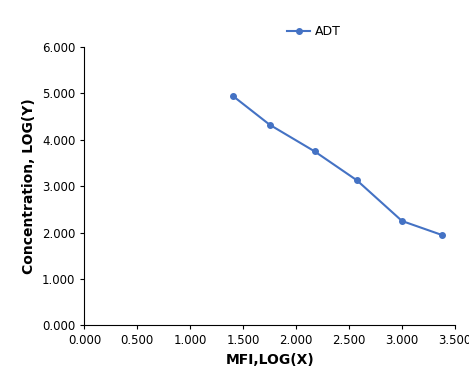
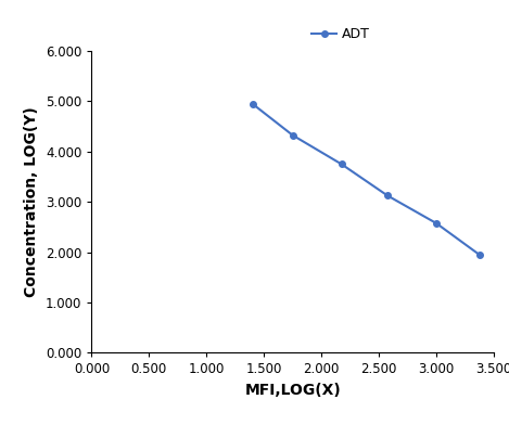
3.000: 2.25 -> 2.58
